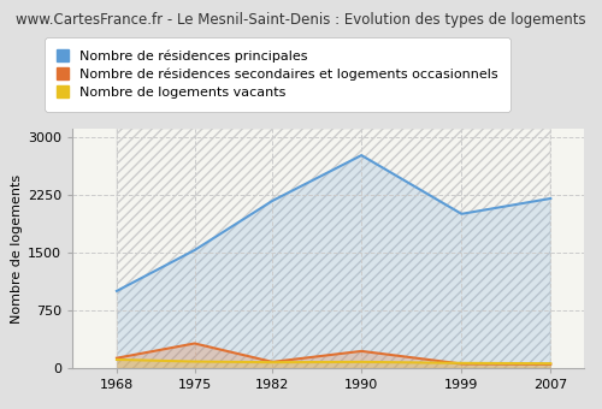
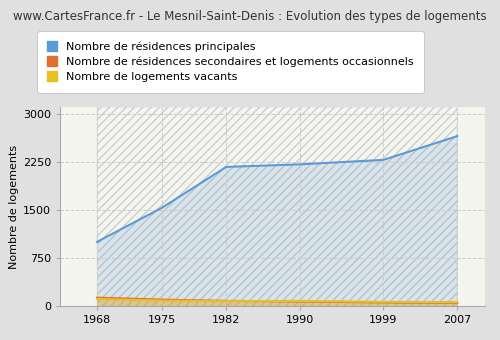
Nombre de résidences secondaires et logements occasionnels/1975: 320 -> 100
Nombre de résidences principales/1990: 2760 -> 2210
Nombre de résidences secondaires et logements occasionnels/1990: 220 -> 70
Nombre de résidences principales/1999: 2000 -> 2280
Nombre de résidences principales/2007: 2200 -> 2650
